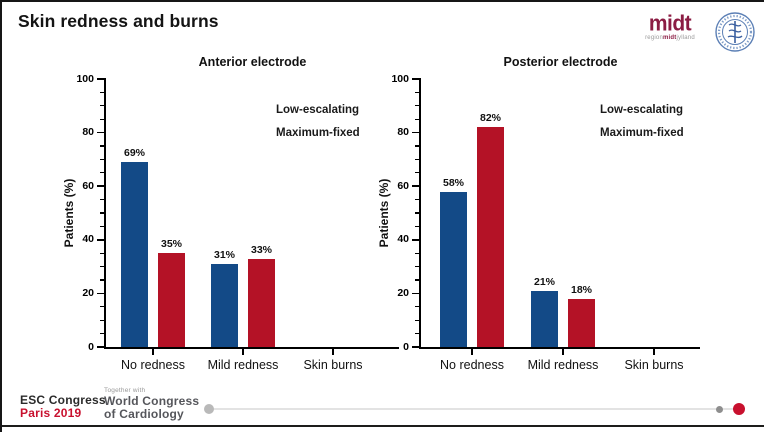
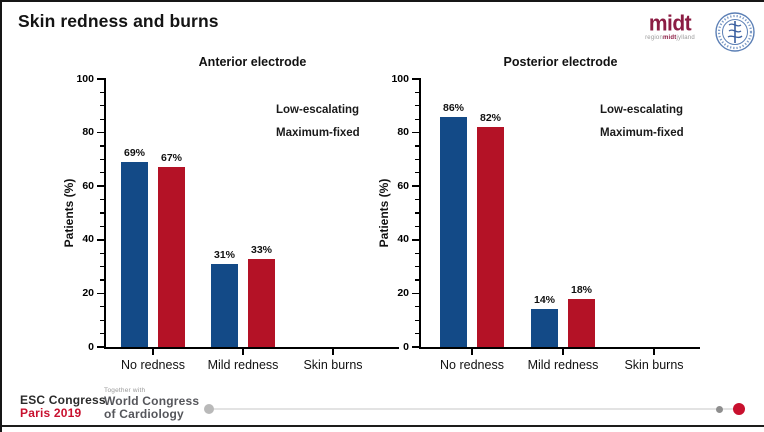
Anterior electrode/Maximum-fixed/No redness: 35% -> 67%
Posterior electrode/Low-escalating/No redness: 58% -> 86%
Posterior electrode/Low-escalating/Mild redness: 21% -> 14%
